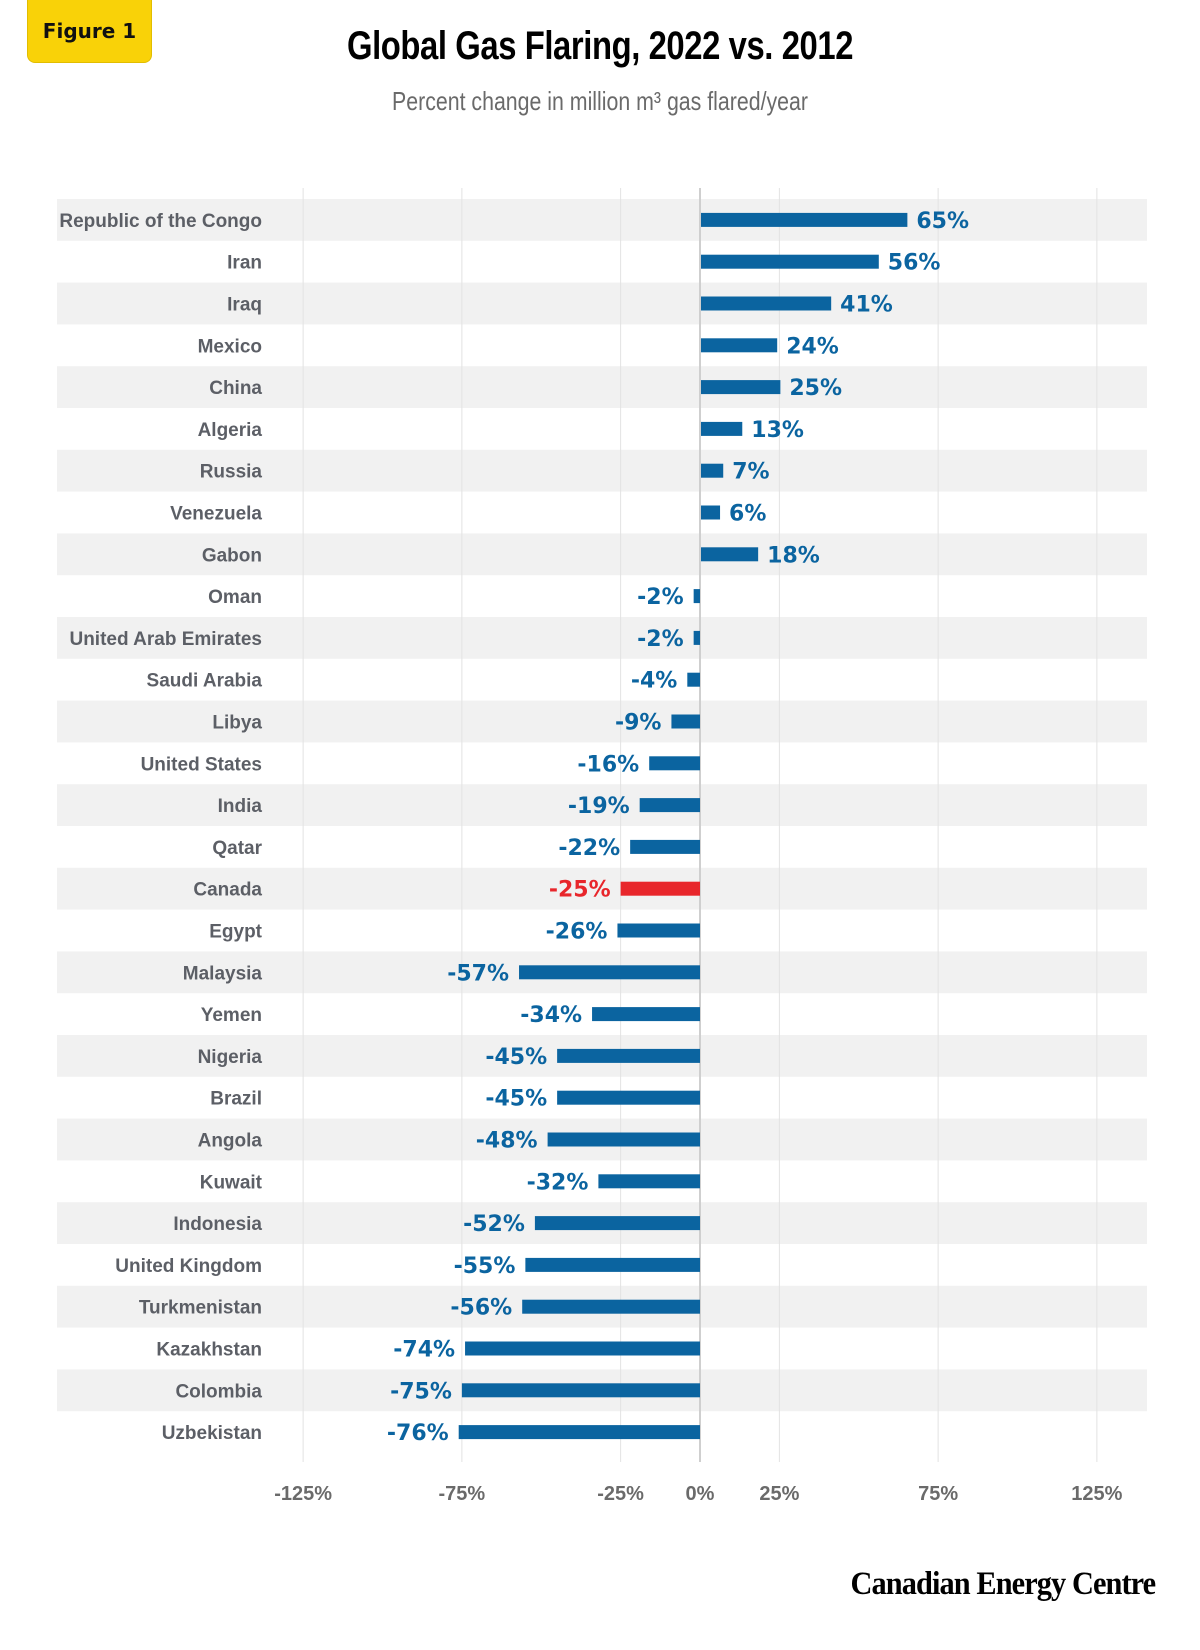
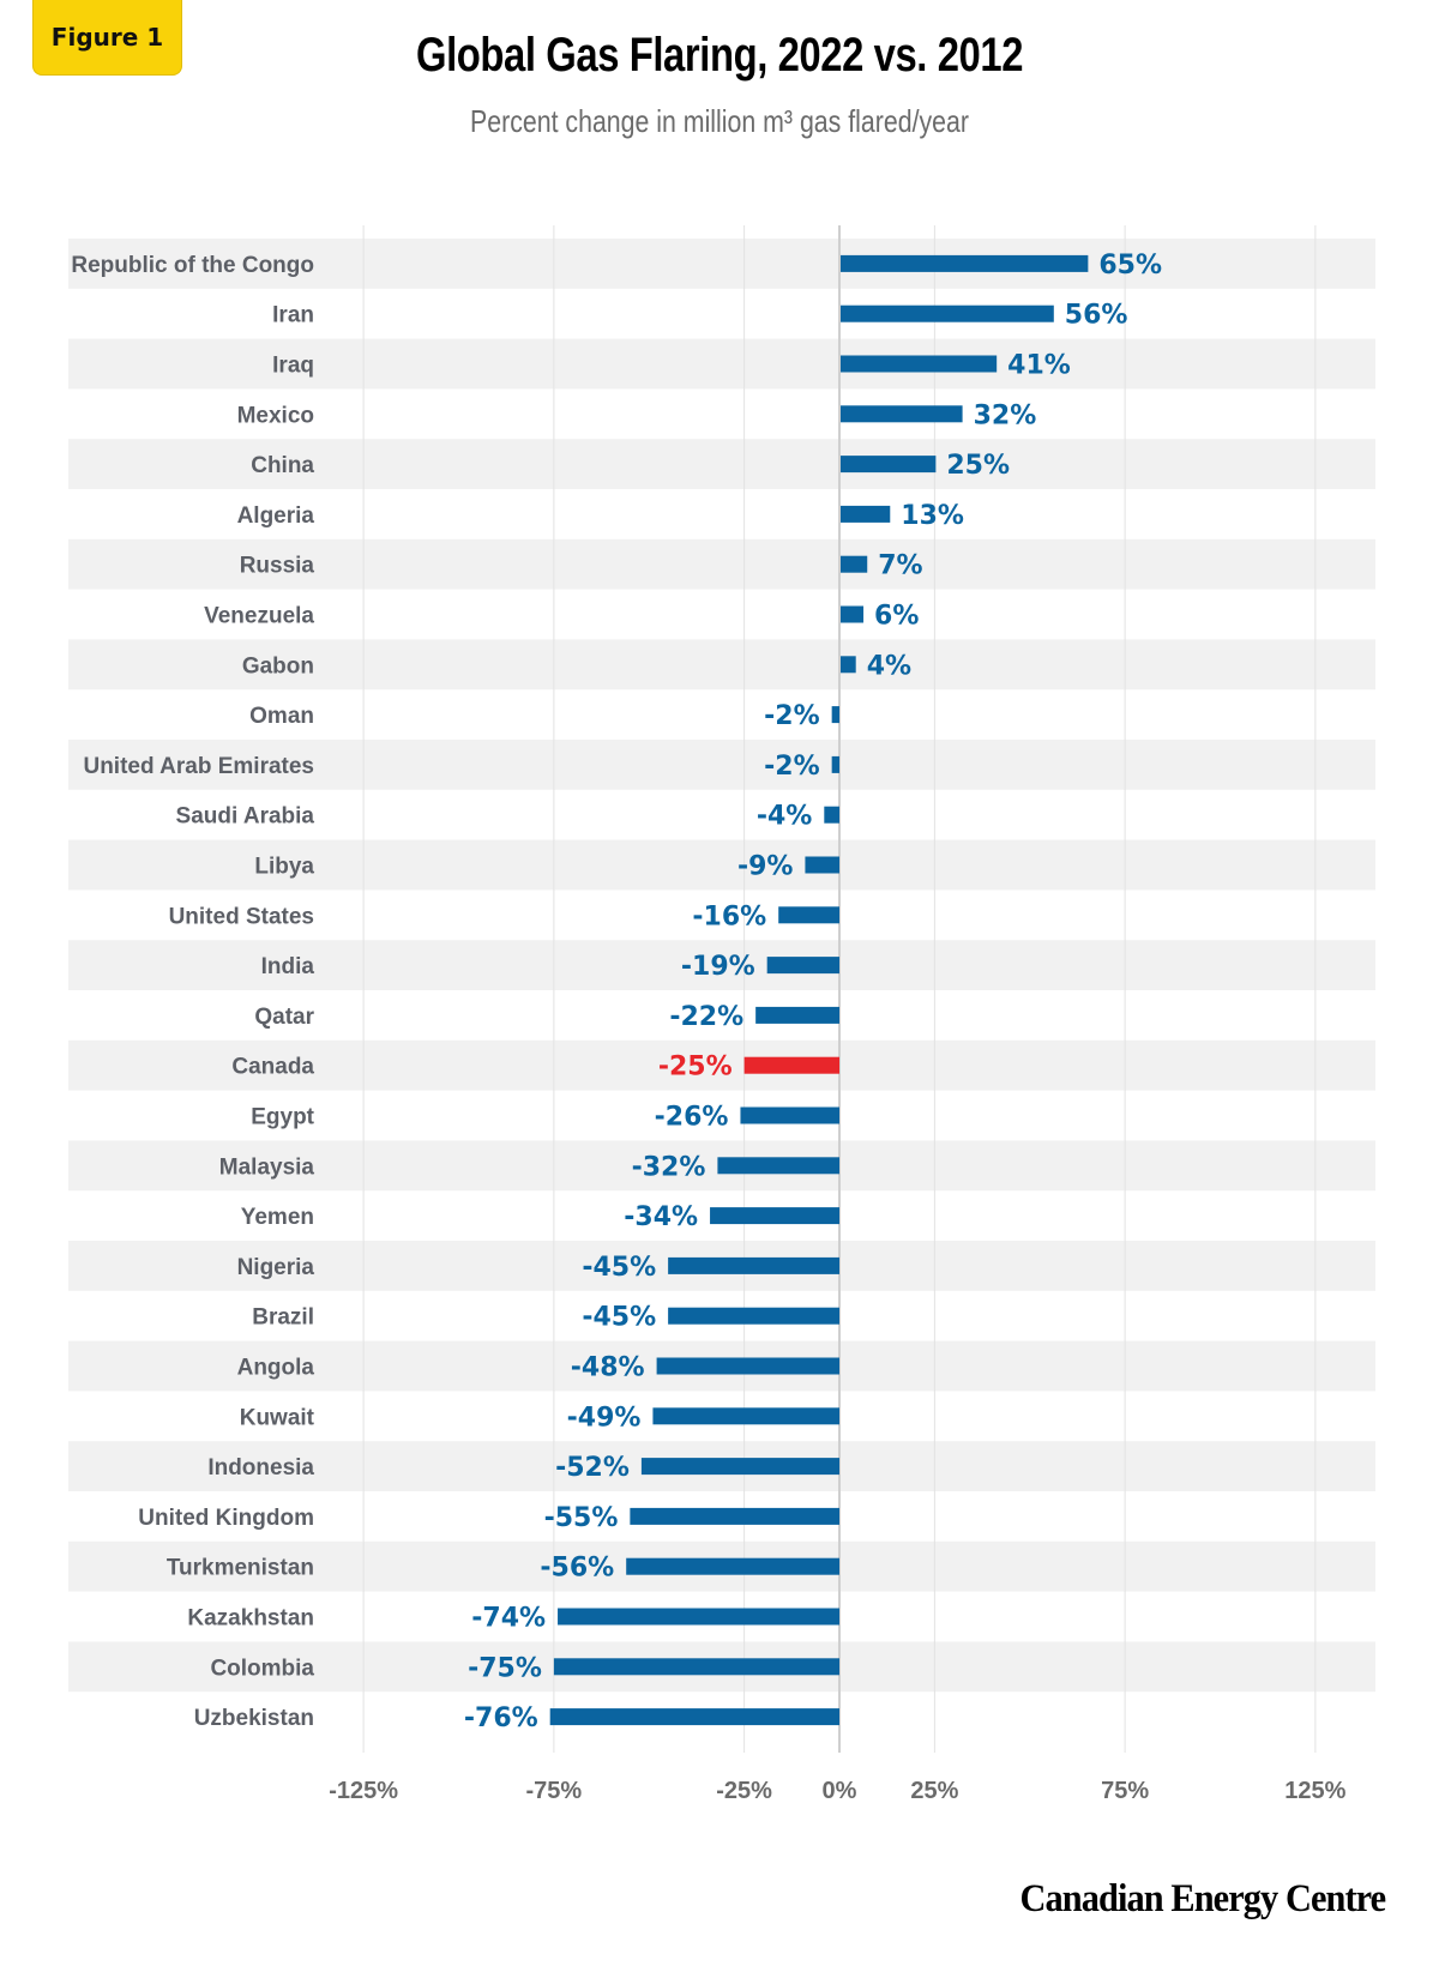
Mexico: 24% -> 32%
Gabon: 18% -> 4%
Malaysia: -57% -> -32%
Kuwait: -32% -> -49%
